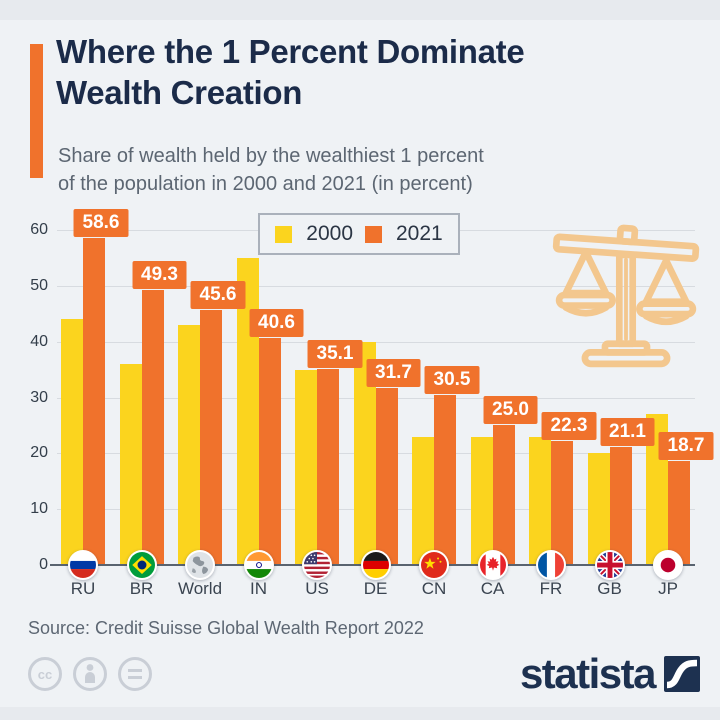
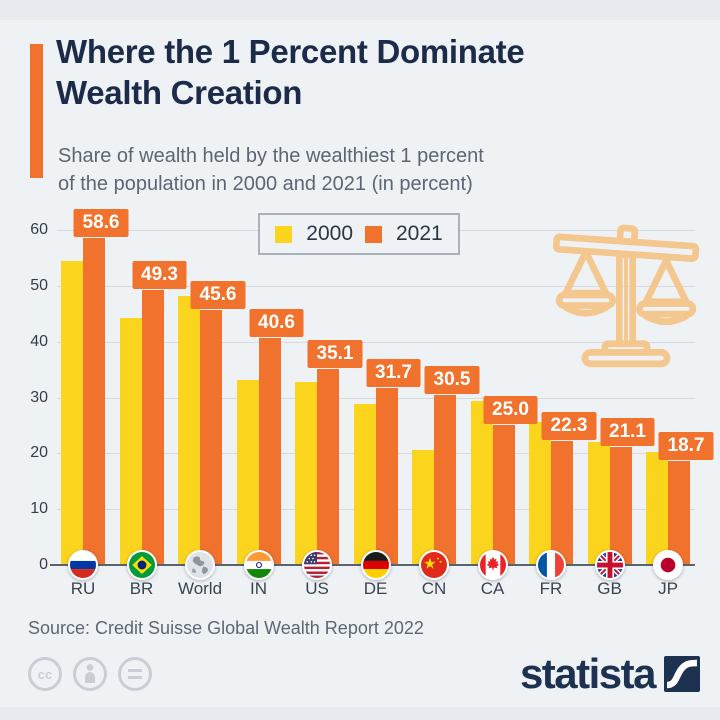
2000/RU: 44 -> 54
2000/BR: 36 -> 44
2000/World: 43 -> 48
2000/IN: 55 -> 33
2000/US: 35 -> 33
2000/DE: 40 -> 29
2000/CN: 23 -> 21
2000/CA: 23 -> 29
2000/FR: 23 -> 26
2000/GB: 20 -> 22
2000/JP: 27 -> 20
